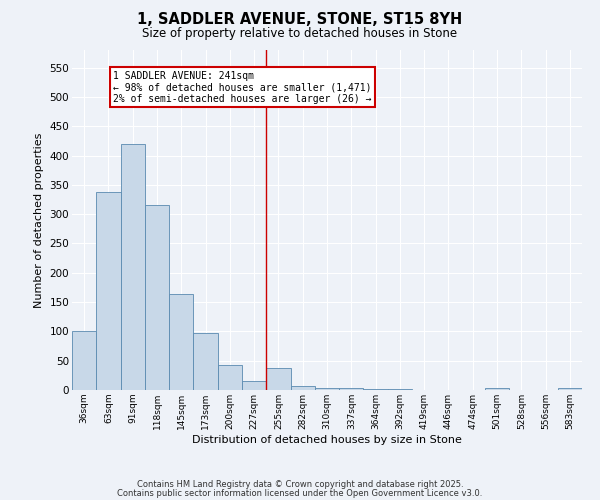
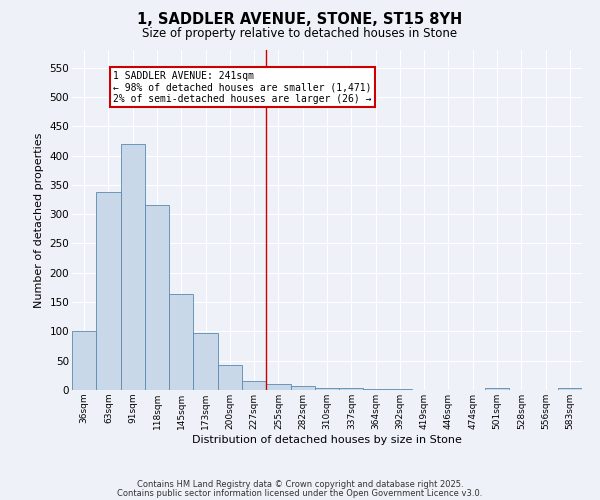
255sqm: 38 -> 10
